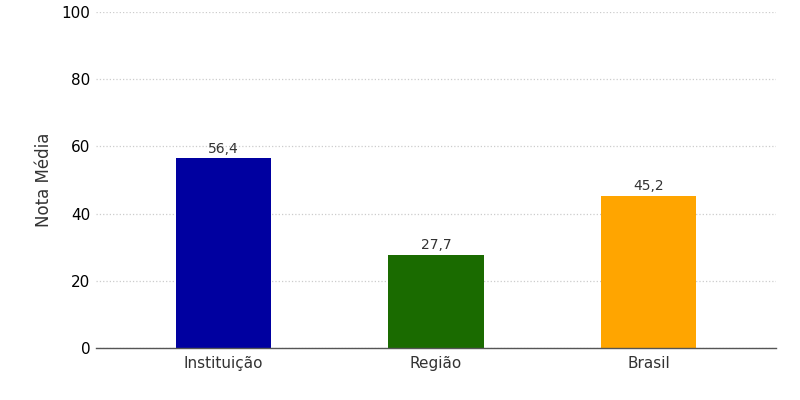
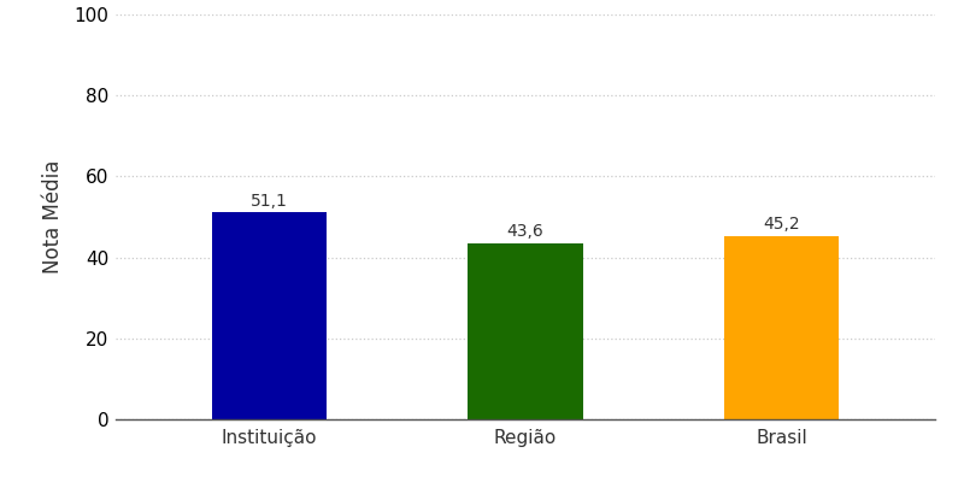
Instituição: 56,4 -> 51,1
Região: 27,7 -> 43,6
